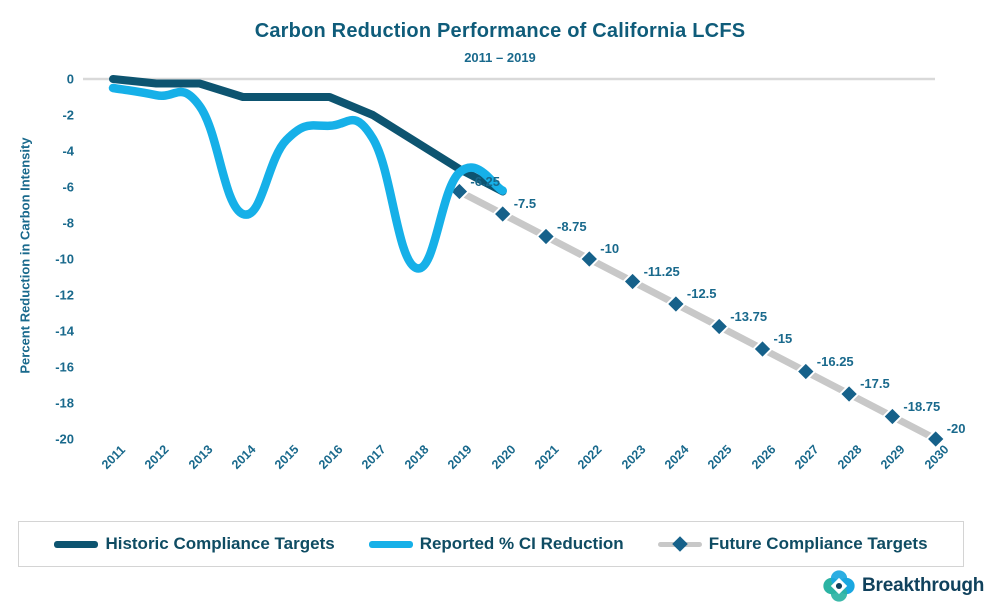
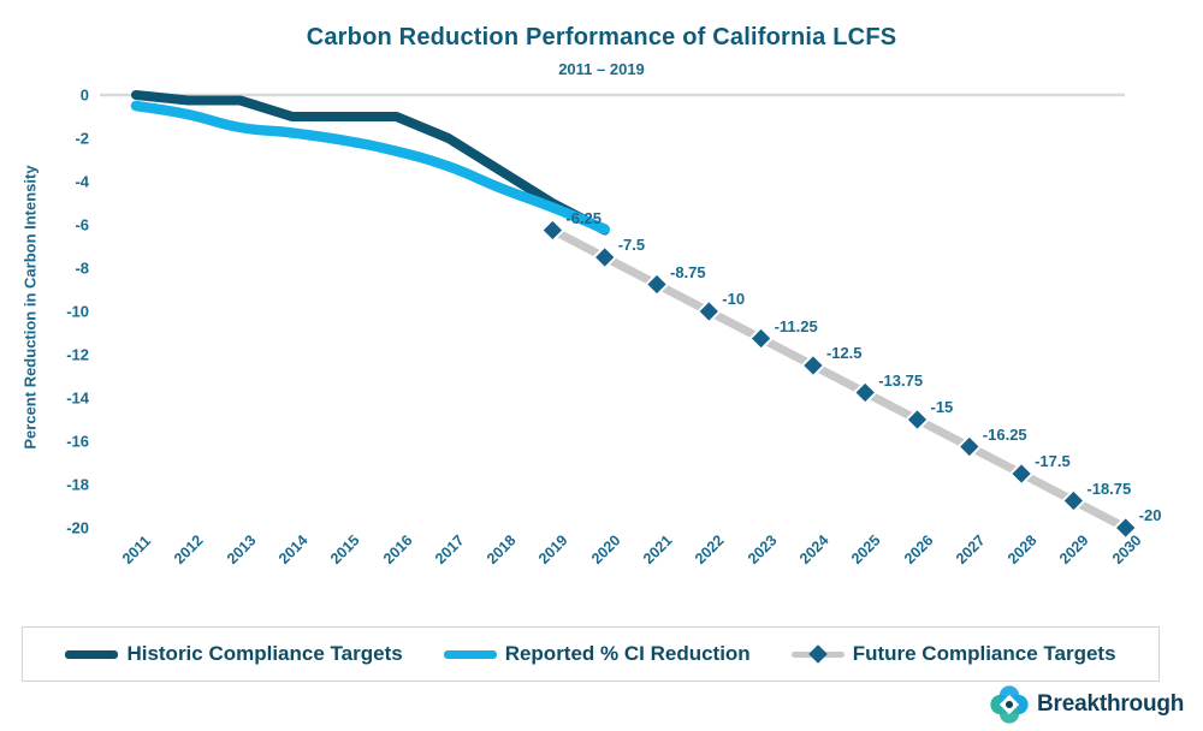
Reported % CI Reduction/2014: -7.5 -> -1.8
Reported % CI Reduction/2015: -3.4 -> -2.1
Reported % CI Reduction/2018: -10.5 -> -4.3
